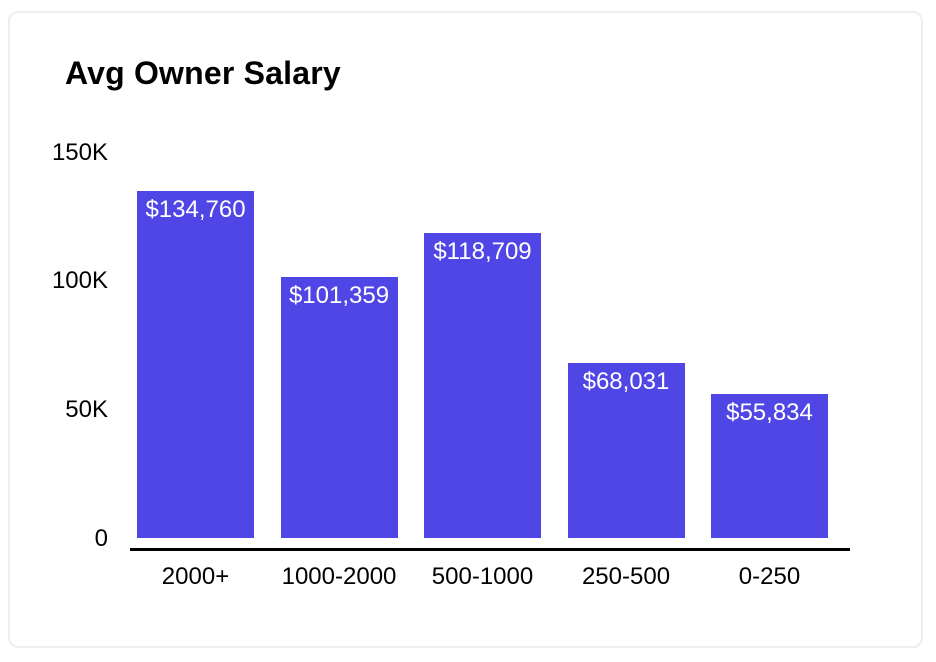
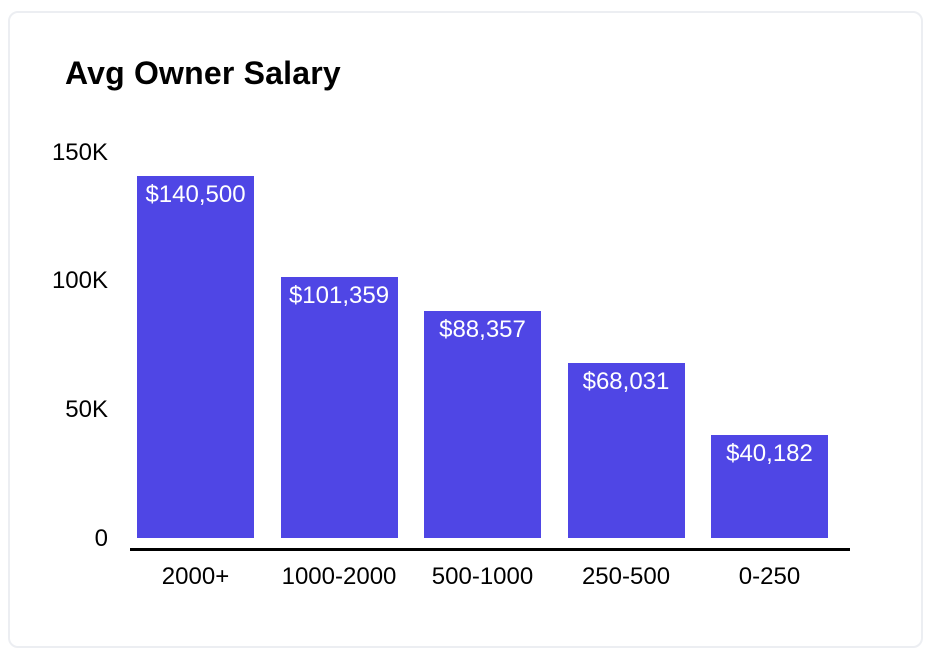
2000+: $134,760 -> $140,500
500-1000: $118,709 -> $88,357
0-250: $55,834 -> $40,182
